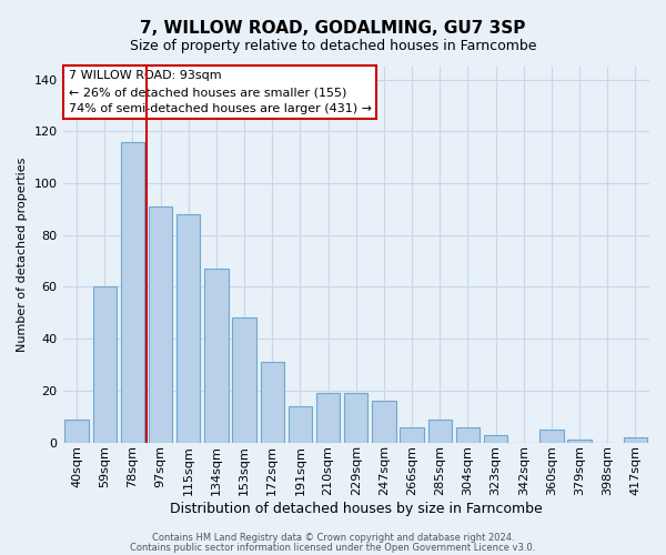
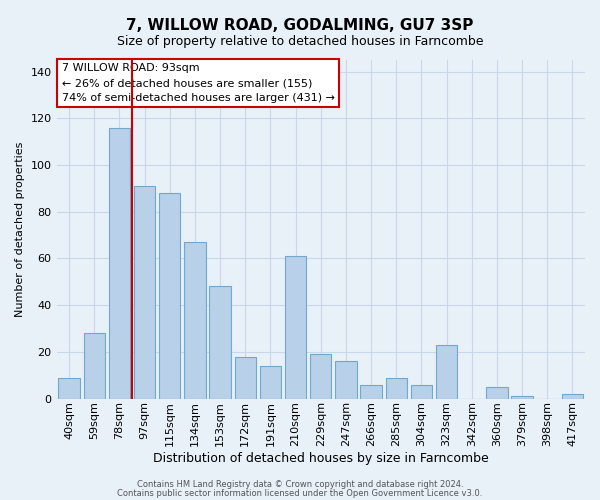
59sqm: 60 -> 28
172sqm: 31 -> 18
210sqm: 19 -> 61
323sqm: 3 -> 23
